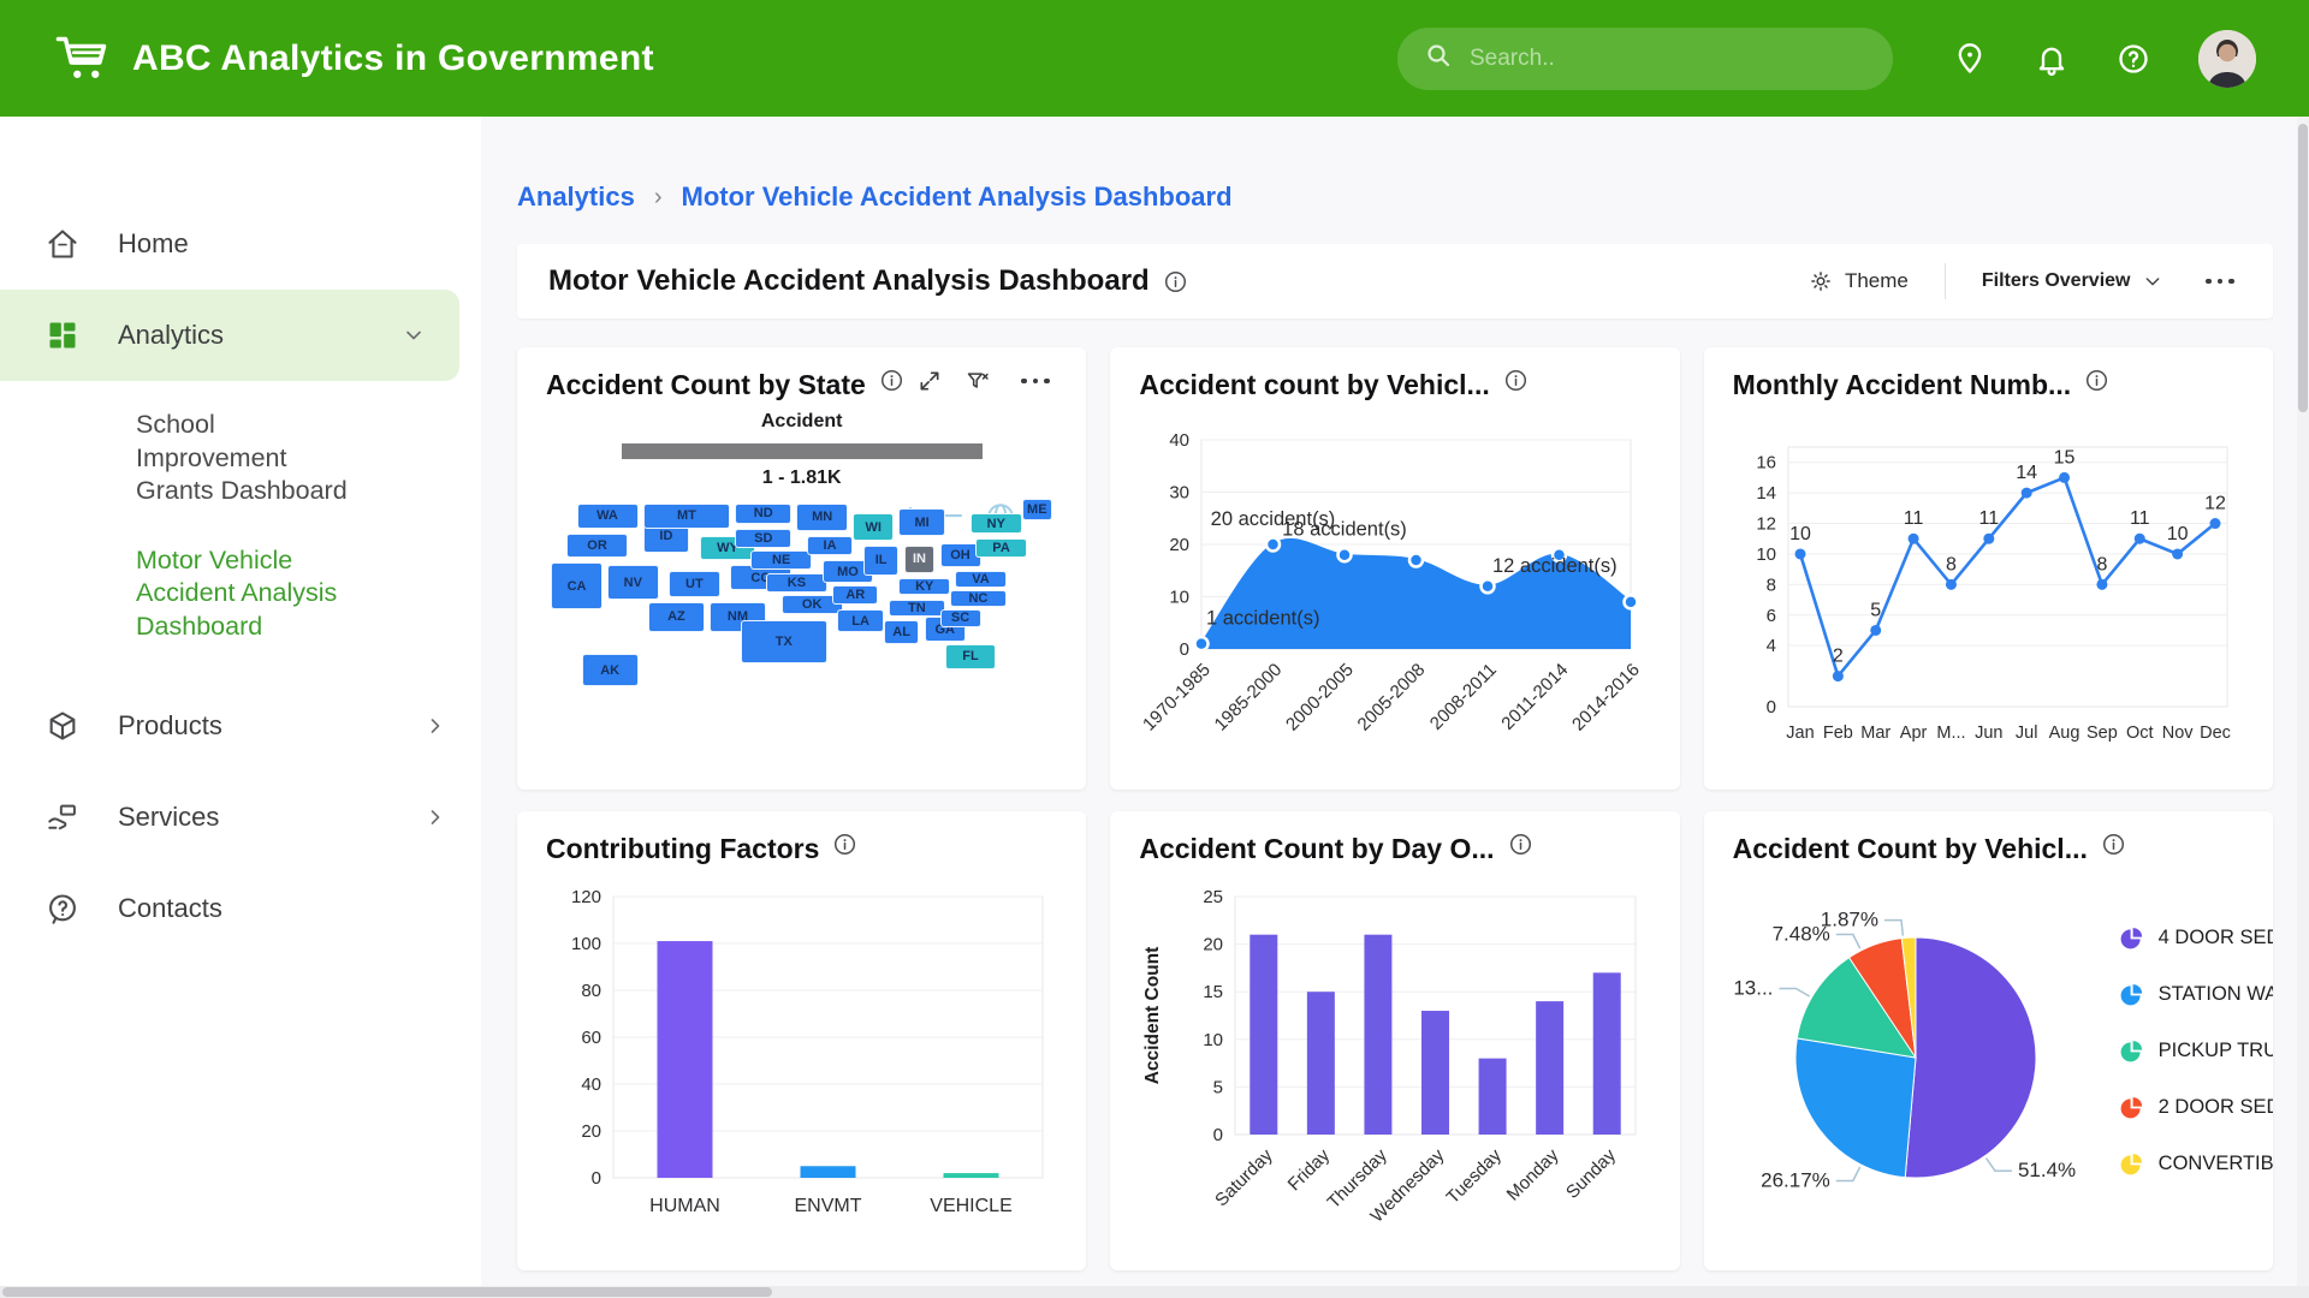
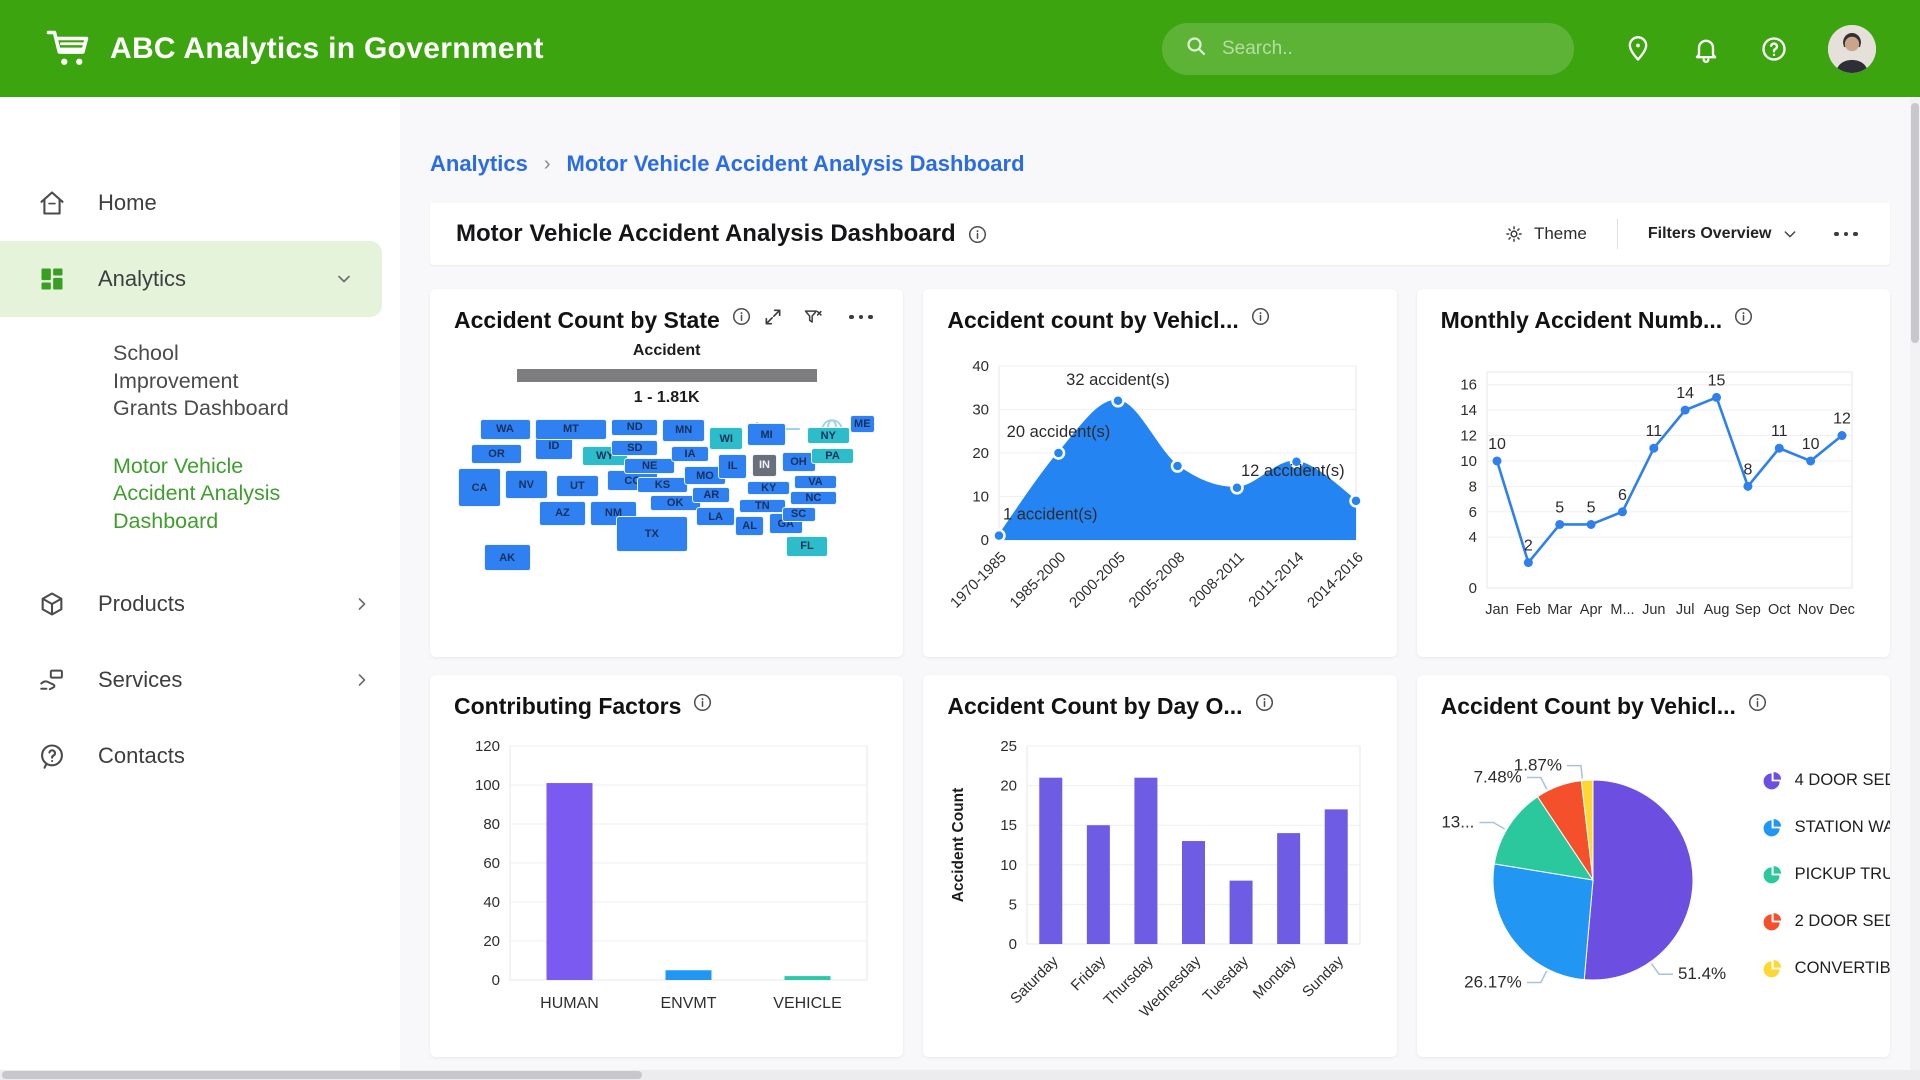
Accident count by Vehicl.../2000-2005: 18 -> 32
Monthly Accident Numb.../Apr: 11 -> 5
Monthly Accident Numb.../M...: 8 -> 6
